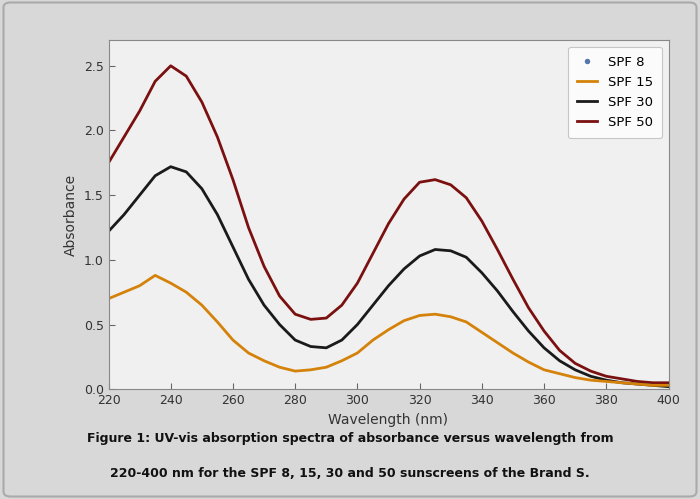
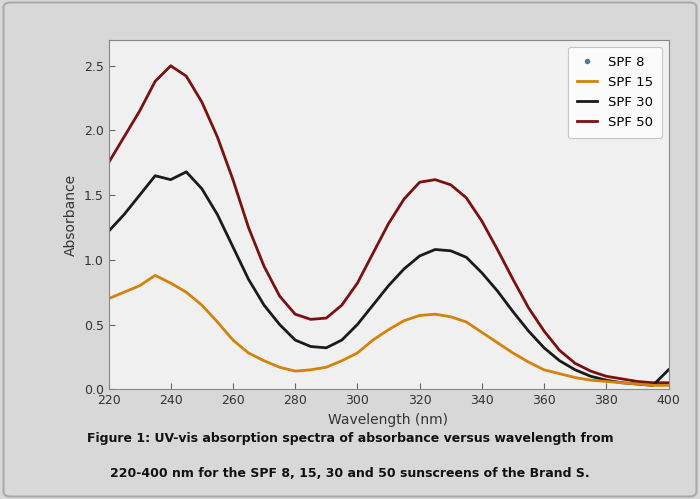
SPF 30/240: 1.72 -> 1.62
SPF 30/400: 0.02 -> 0.15
